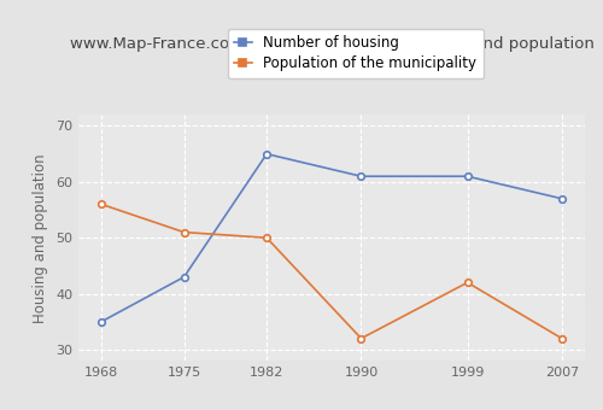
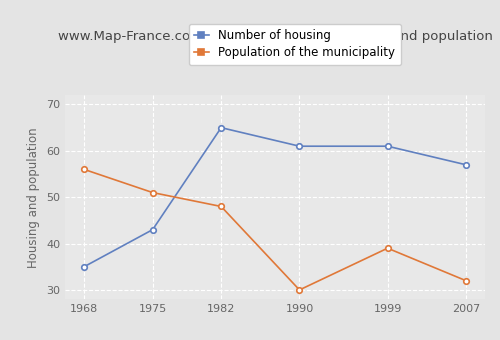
Population of the municipality/1982: 50 -> 48
Population of the municipality/1990: 32 -> 30
Population of the municipality/1999: 42 -> 39
